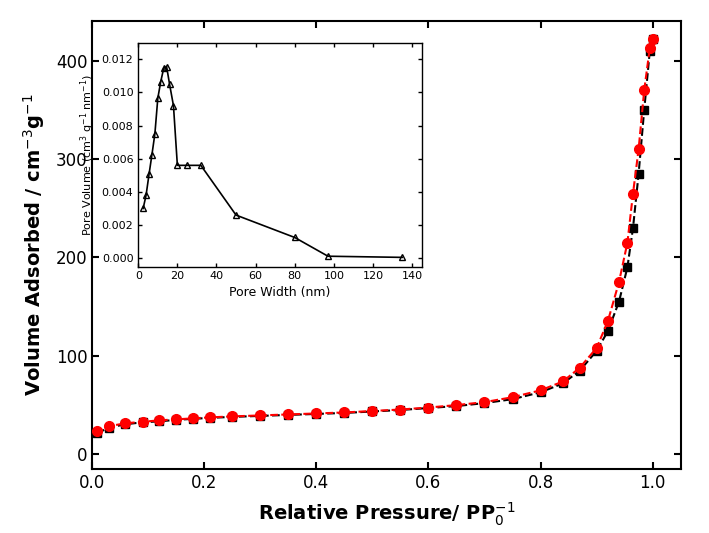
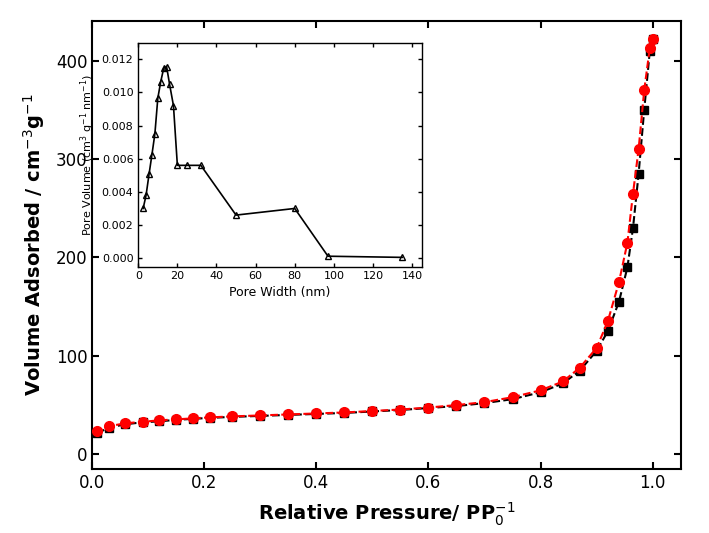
80: 0.0013 -> 0.0030
